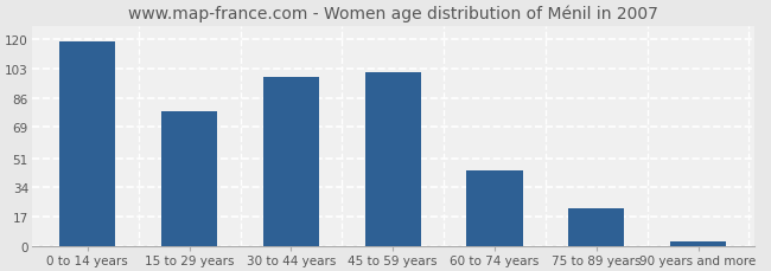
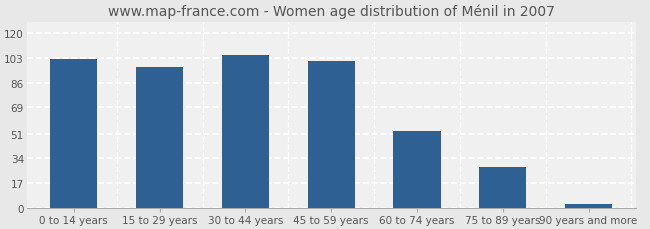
0 to 14 years: 119 -> 102
15 to 29 years: 78 -> 97
30 to 44 years: 98 -> 105
60 to 74 years: 44 -> 53
75 to 89 years: 22 -> 28
